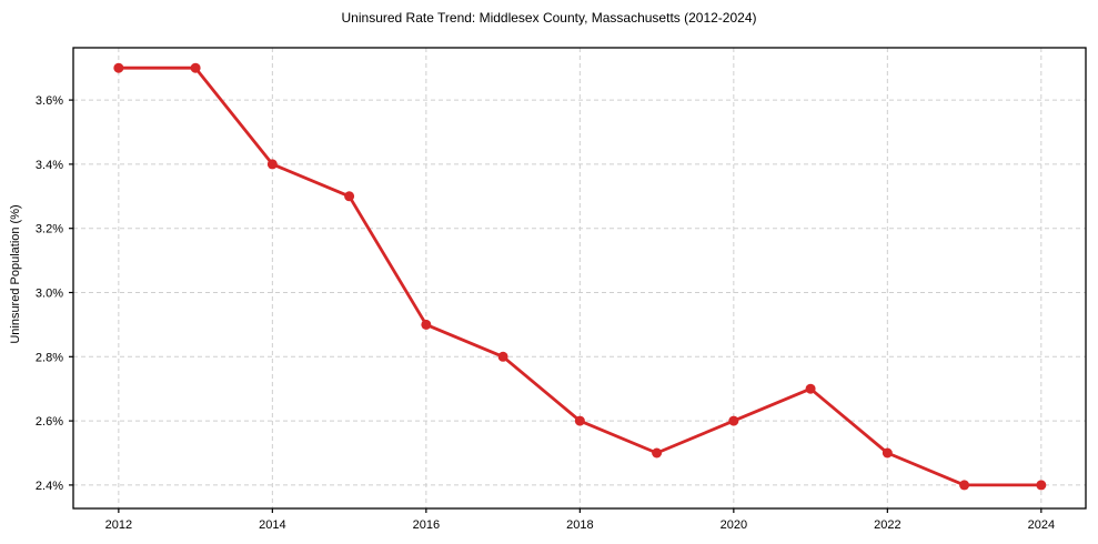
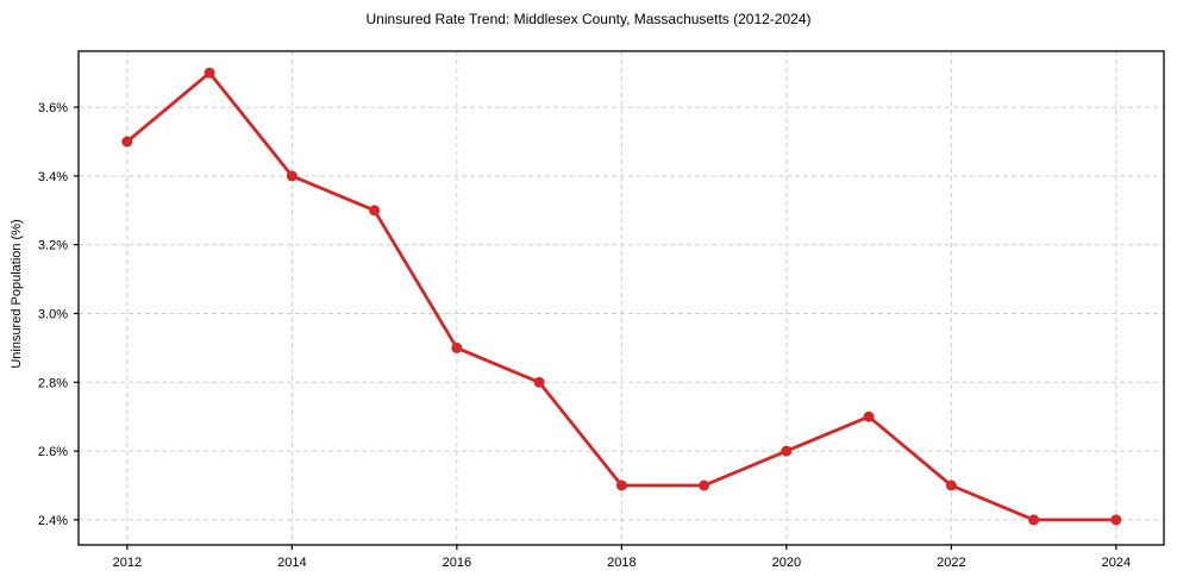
2012: 3.7% -> 3.5%
2018: 2.6% -> 2.5%
